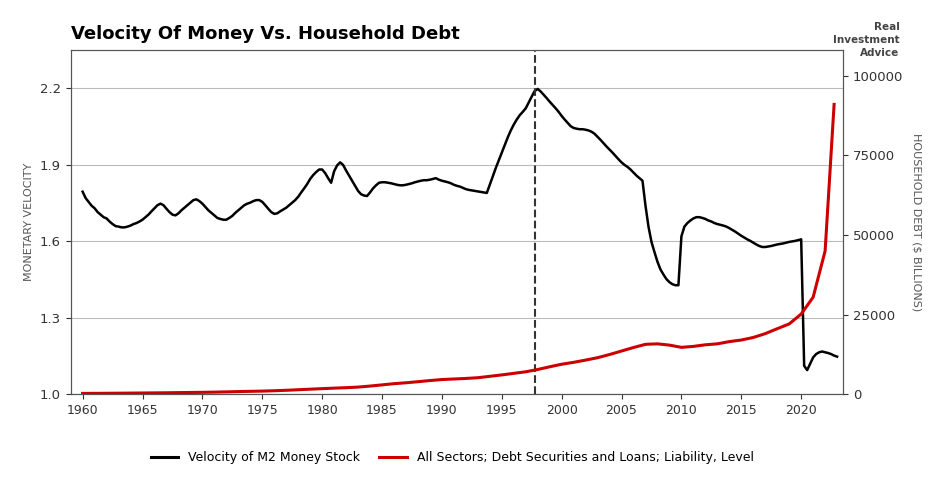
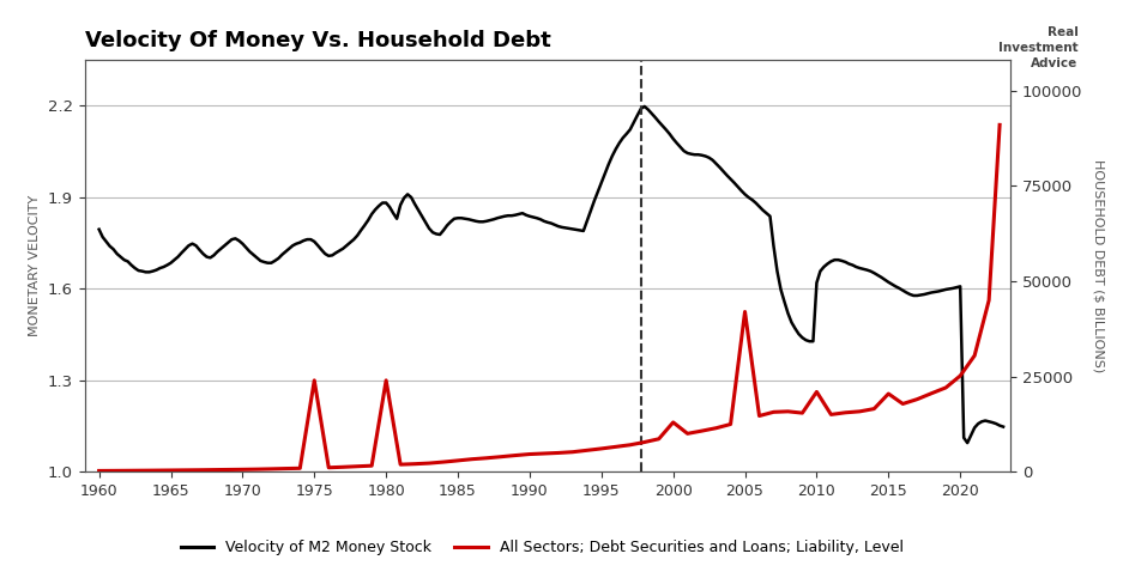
All Sectors; Debt Securities and Loans; Liability, Level/1975: 1000 -> 24000
All Sectors; Debt Securities and Loans; Liability, Level/1980: 1800 -> 24000
All Sectors; Debt Securities and Loans; Liability, Level/2000: 9400 -> 13000
All Sectors; Debt Securities and Loans; Liability, Level/2005: 13600 -> 42000
All Sectors; Debt Securities and Loans; Liability, Level/2010: 14800 -> 21000
All Sectors; Debt Securities and Loans; Liability, Level/2015: 17000 -> 20500
